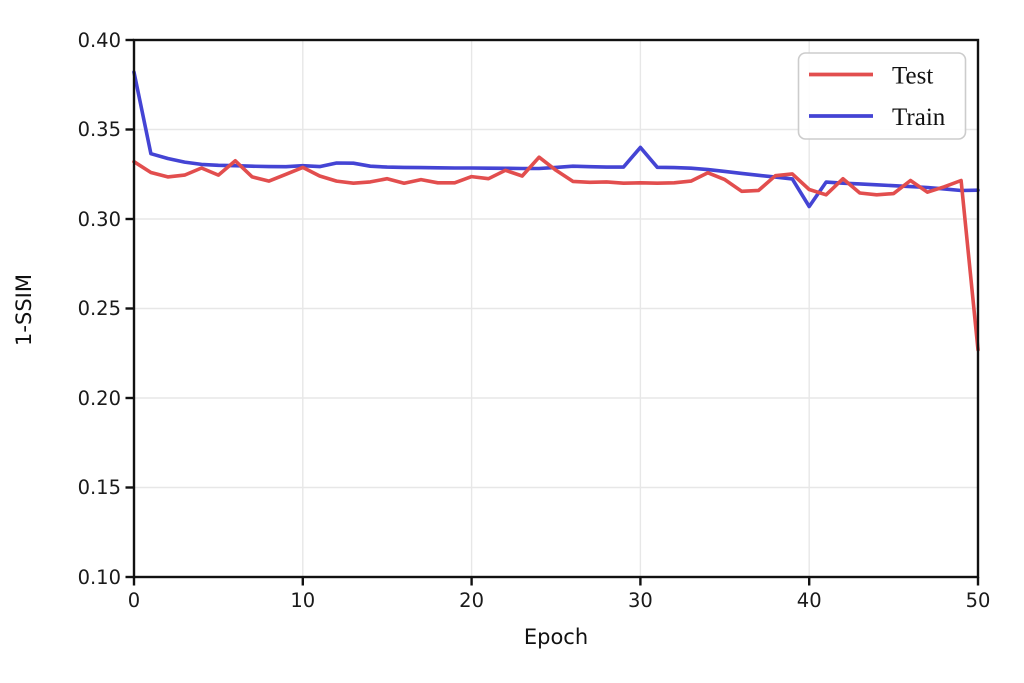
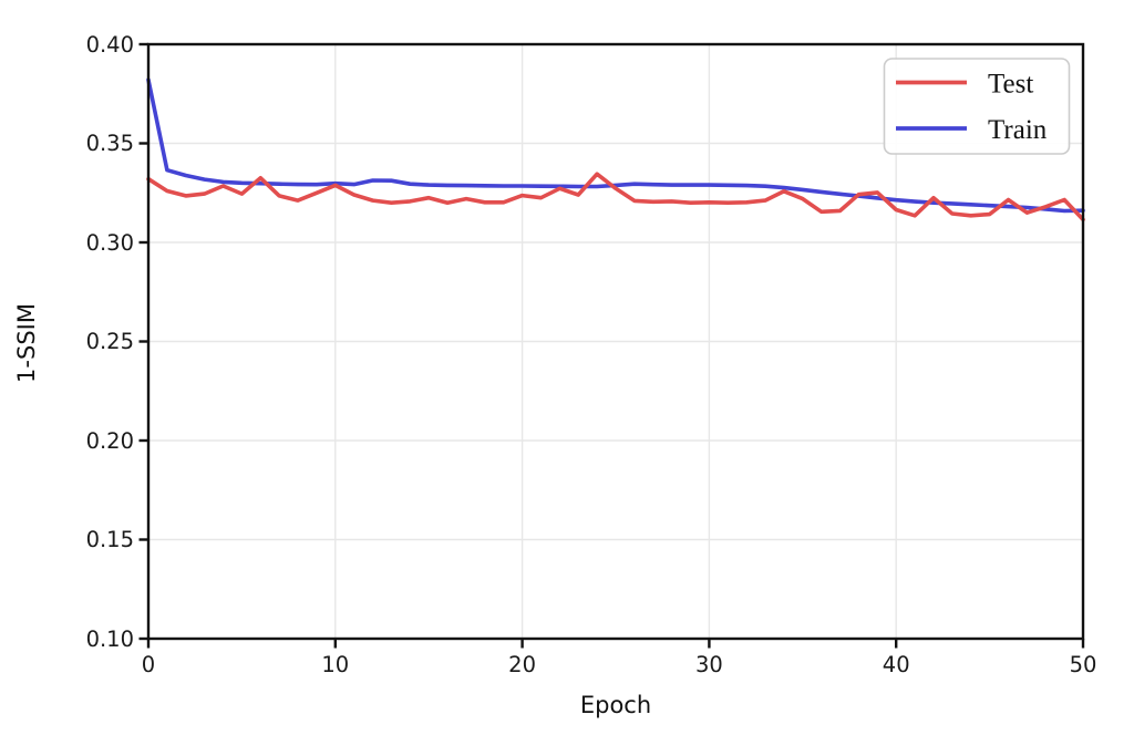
Train/30: 0.340 -> 0.329
Train/40: 0.307 -> 0.321
Test/50: 0.227 -> 0.311
